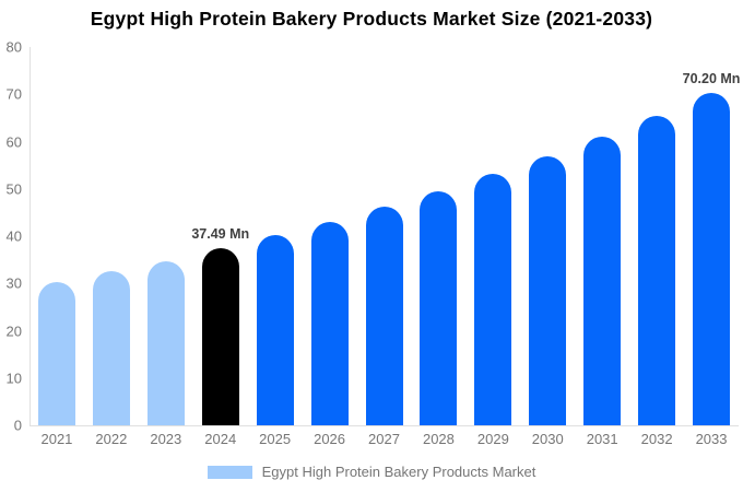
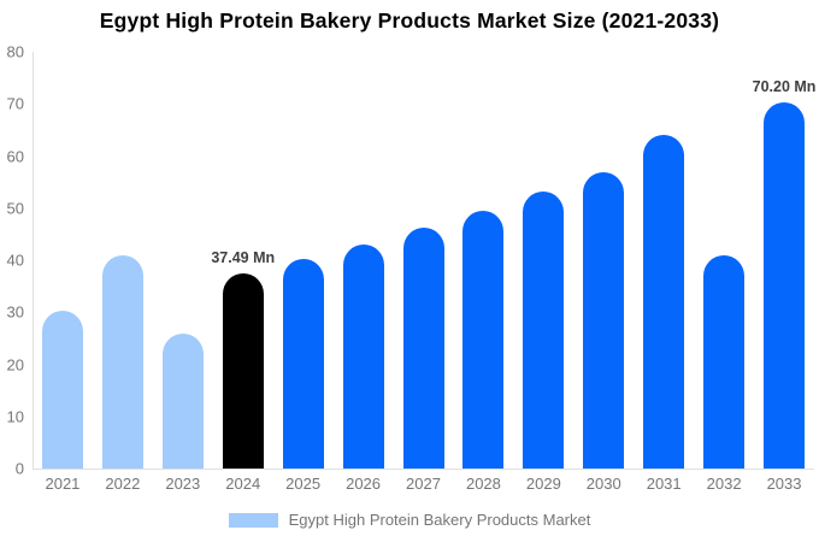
2022: 33 -> 41
2023: 35 -> 26
2031: 61 -> 64
2032: 65 -> 41
